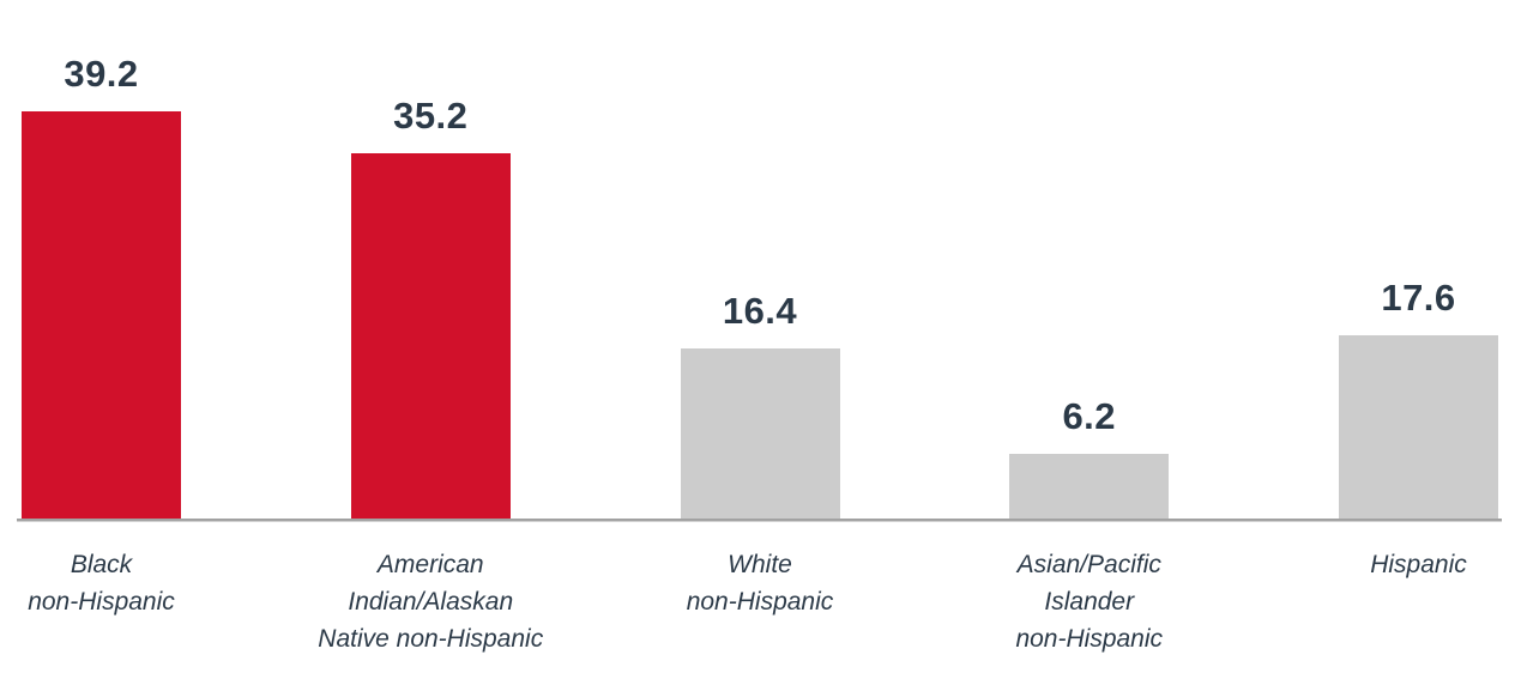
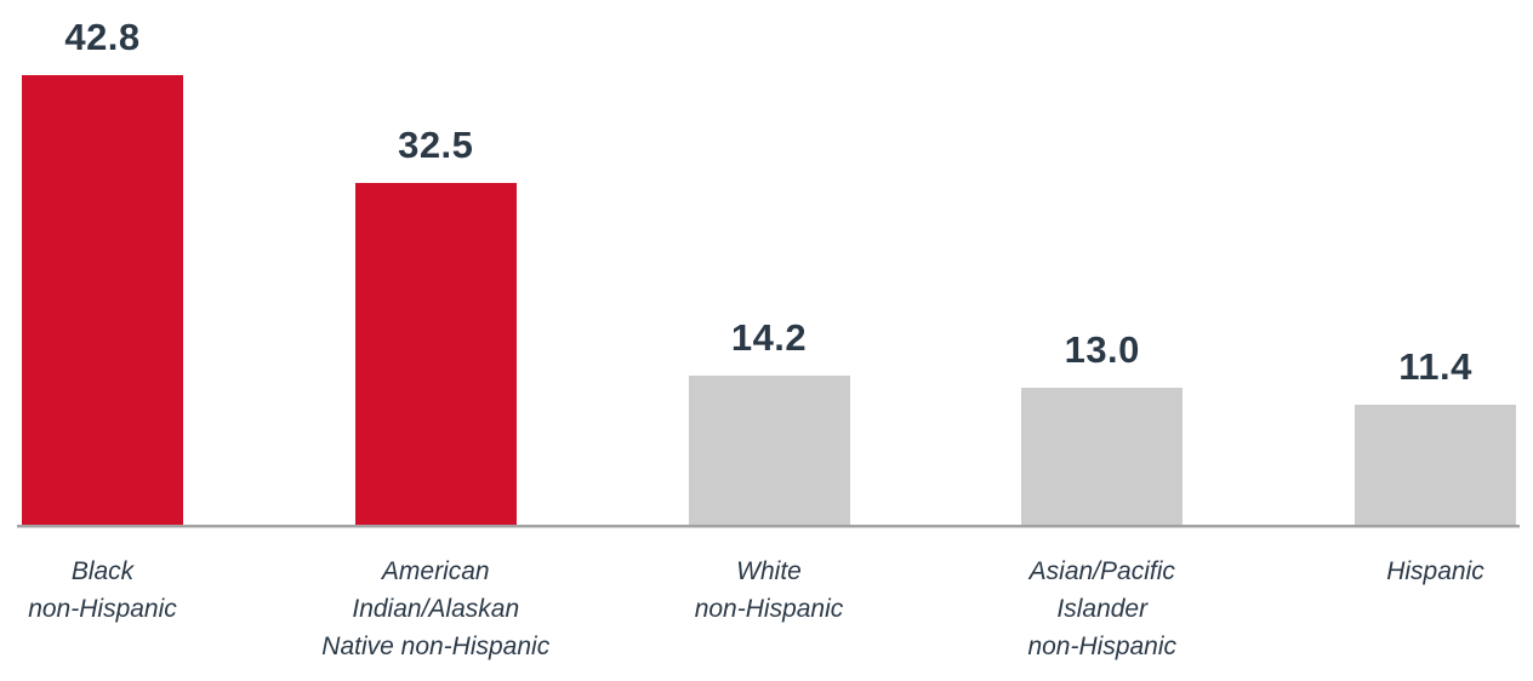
Black non-Hispanic: 39.2 -> 42.8
American Indian/Alaskan Native non-Hispanic: 35.2 -> 32.5
White non-Hispanic: 16.4 -> 14.2
Asian/Pacific Islander non-Hispanic: 6.2 -> 13.0
Hispanic: 17.6 -> 11.4
